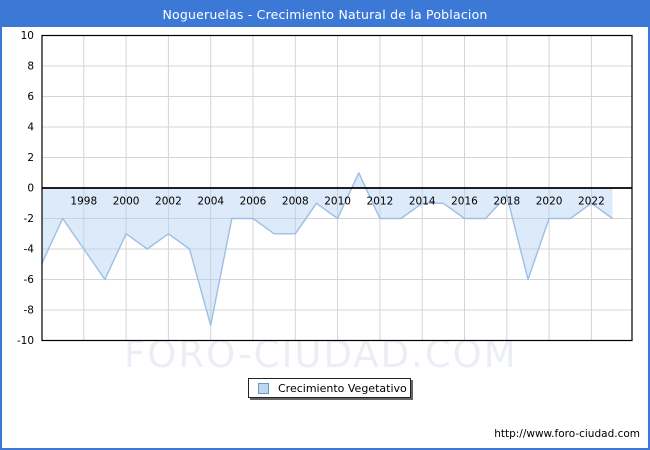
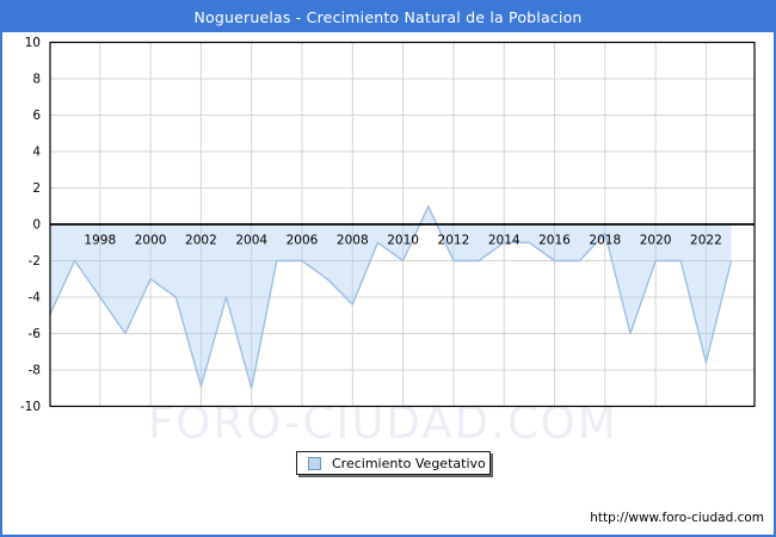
2002: -3.0 -> -8.9
2008: -3.0 -> -4.4
2022: -1.0 -> -7.6
